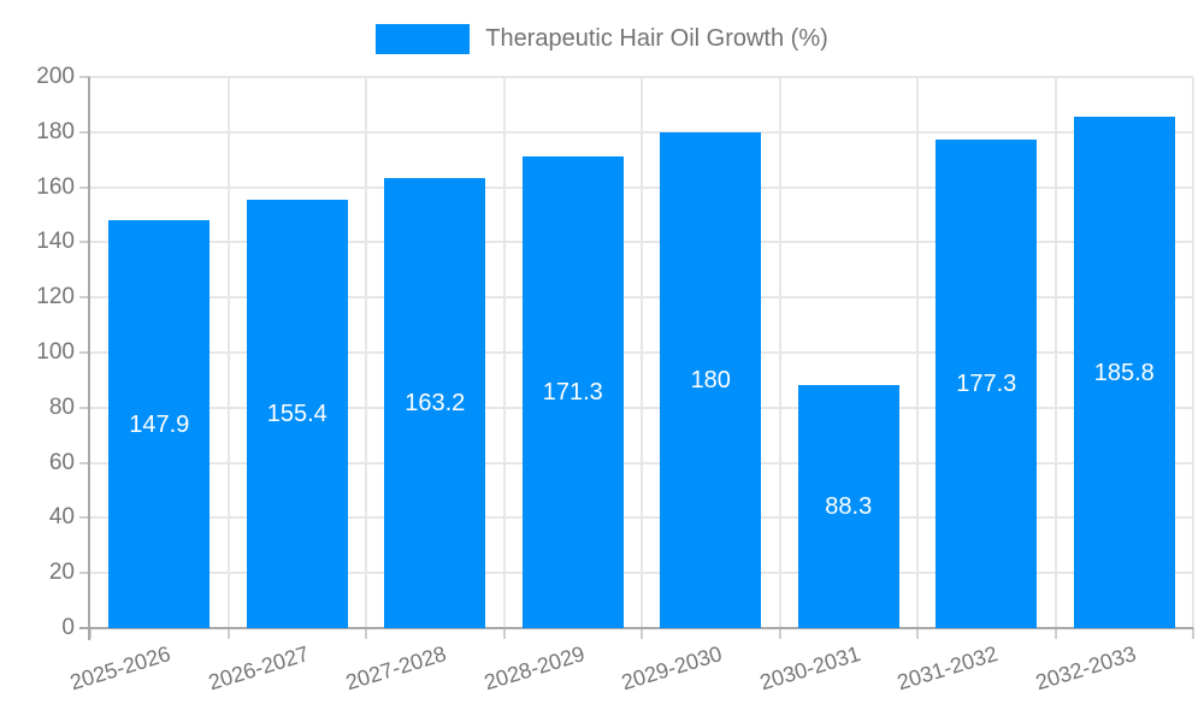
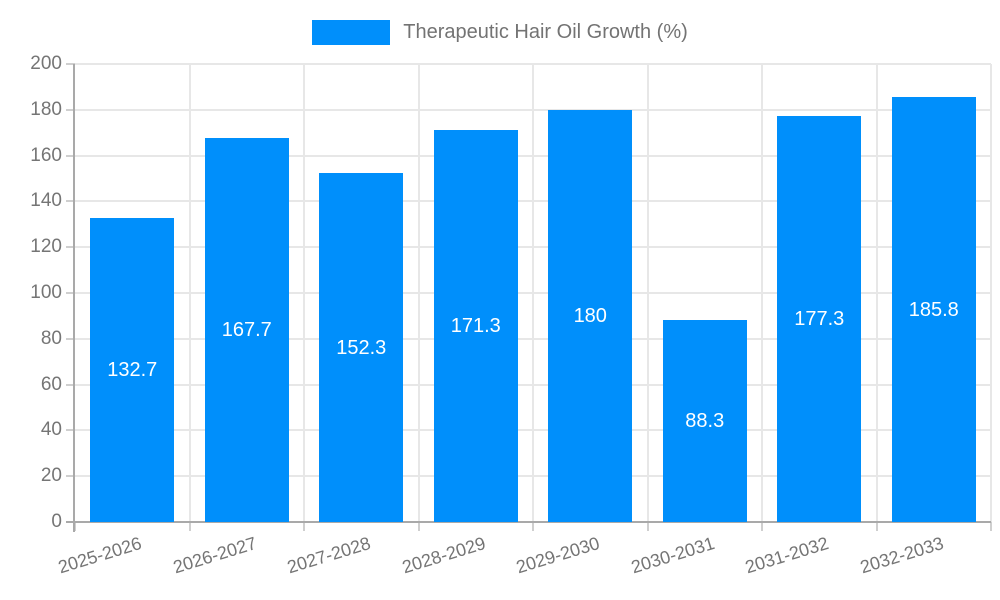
2025-2026: 147.9 -> 132.7
2026-2027: 155.4 -> 167.7
2027-2028: 163.2 -> 152.3
